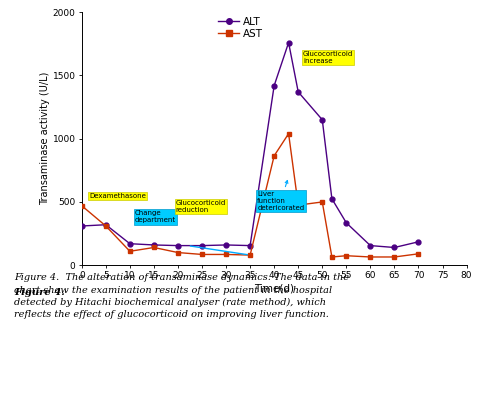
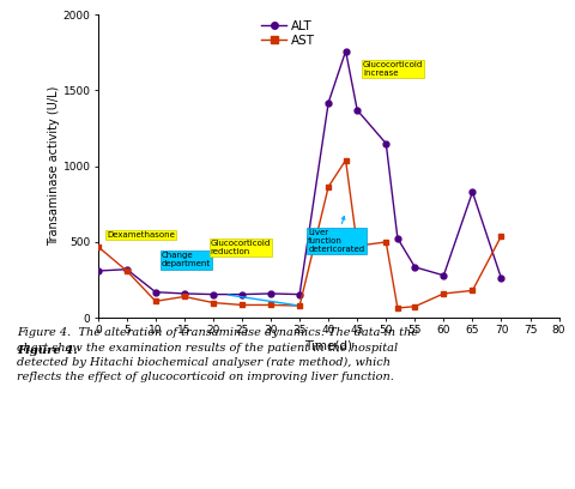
ALT/60: 160 -> 280
AST/60: 60 -> 160
ALT/65: 140 -> 830
AST/65: 60 -> 180
ALT/70: 180 -> 260
AST/70: 90 -> 540
